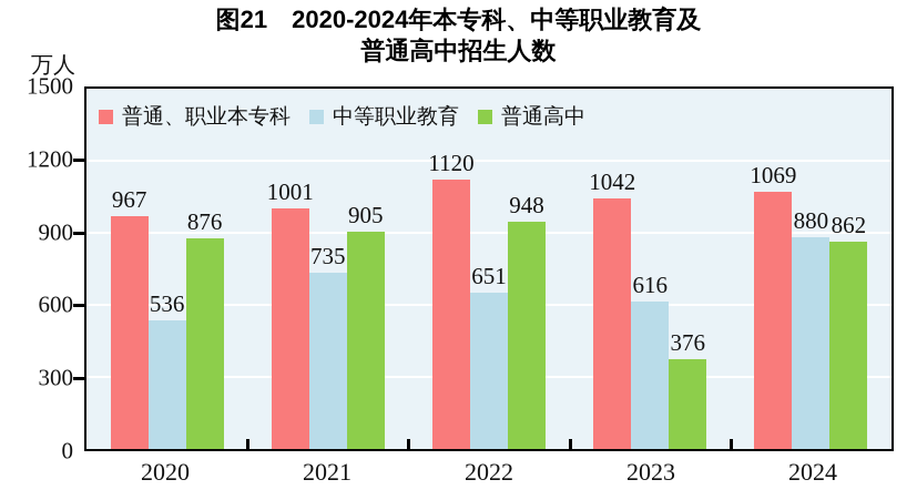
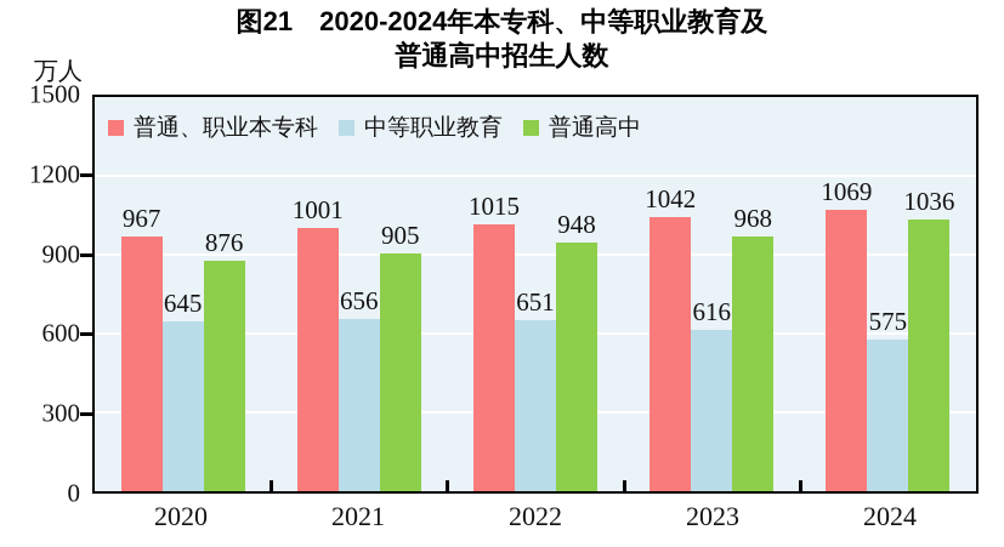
中等职业教育/2020: 536 -> 645
中等职业教育/2021: 735 -> 656
普通、职业本专科/2022: 1120 -> 1015
普通高中/2023: 376 -> 968
中等职业教育/2024: 880 -> 575
普通高中/2024: 862 -> 1036
